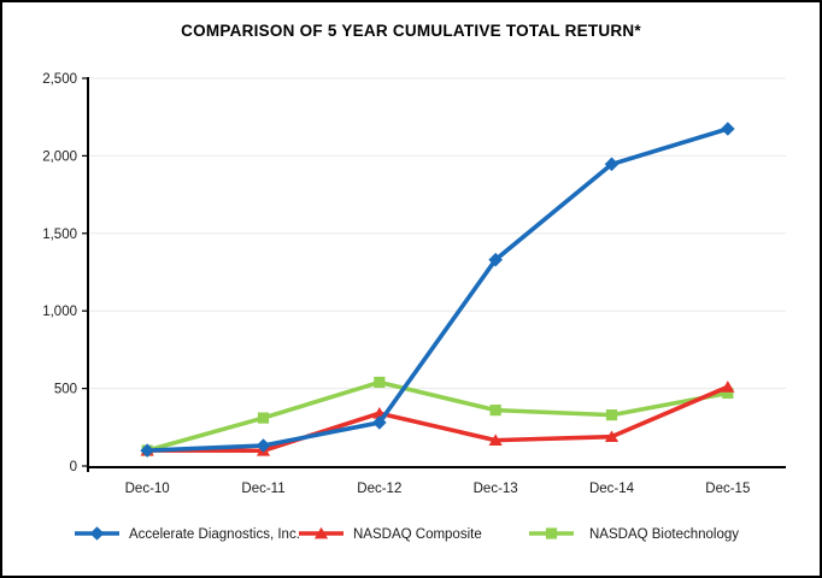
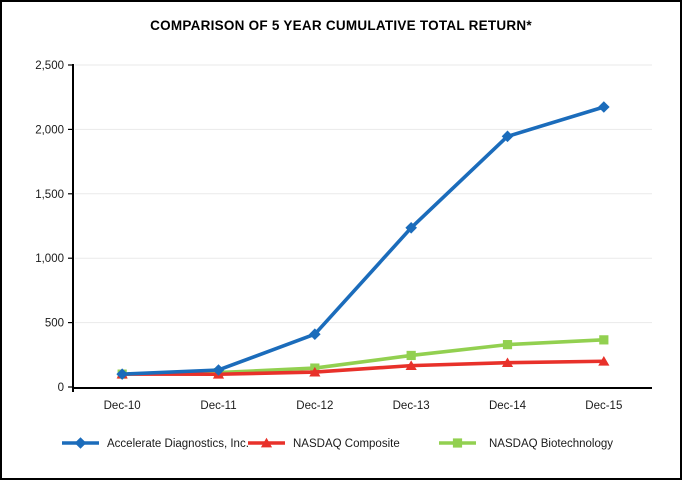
NASDAQ Biotechnology/Dec-11: 310 -> 110
Accelerate Diagnostics, Inc./Dec-12: 280 -> 410
NASDAQ Composite/Dec-12: 340 -> 120
NASDAQ Biotechnology/Dec-12: 540 -> 150
Accelerate Diagnostics, Inc./Dec-13: 1330 -> 1240
NASDAQ Biotechnology/Dec-13: 360 -> 240
NASDAQ Composite/Dec-15: 510 -> 200
NASDAQ Biotechnology/Dec-15: 470 -> 370
